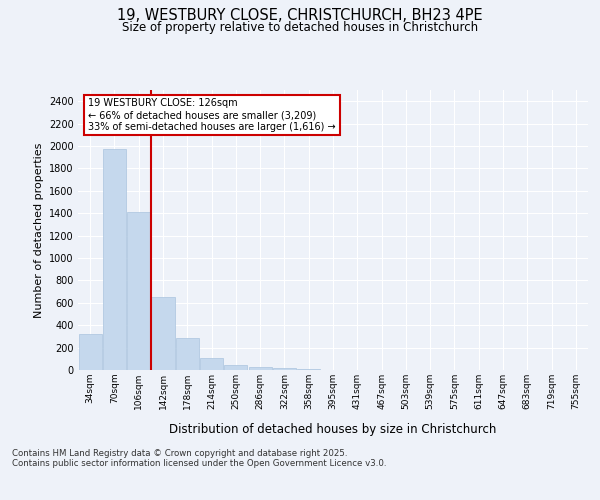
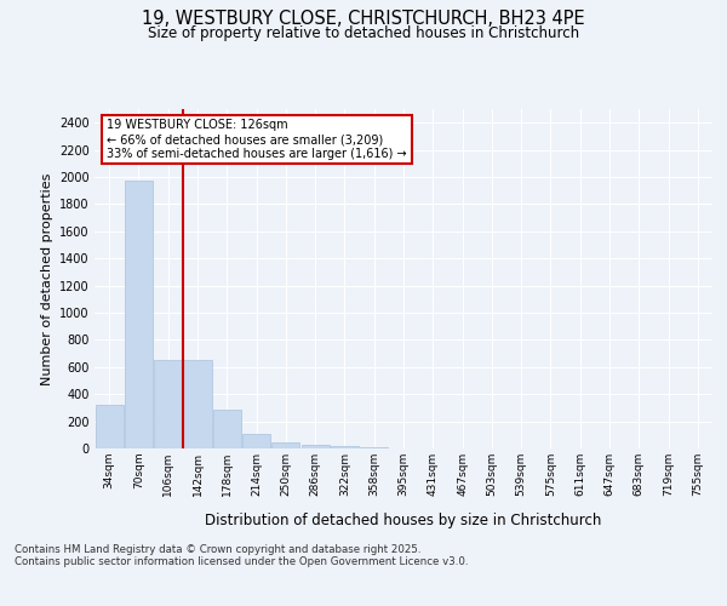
106sqm: 1420 -> 650
